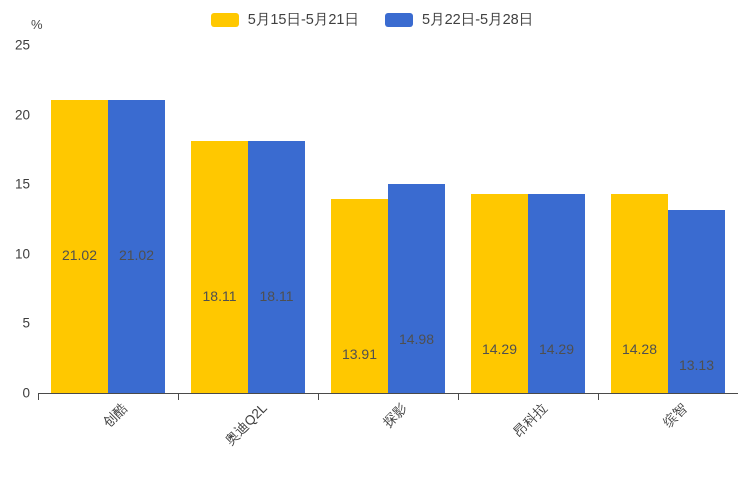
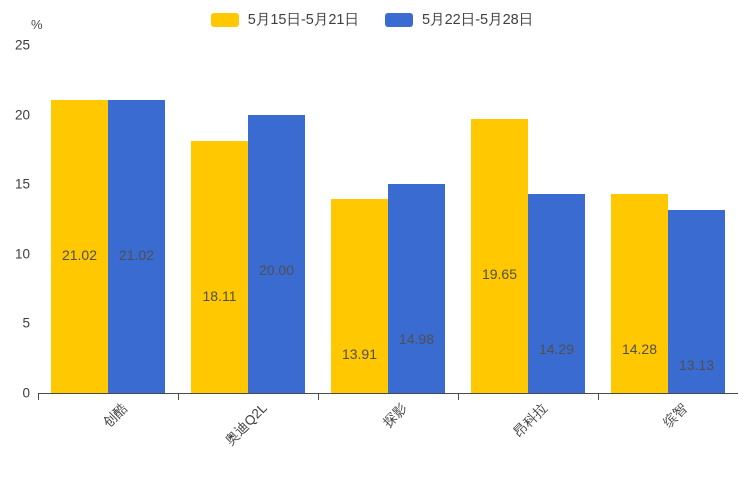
5月22日-5月28日/奥迪Q2L: 18.11 -> 20.00
5月15日-5月21日/昂科拉: 14.29 -> 19.65
